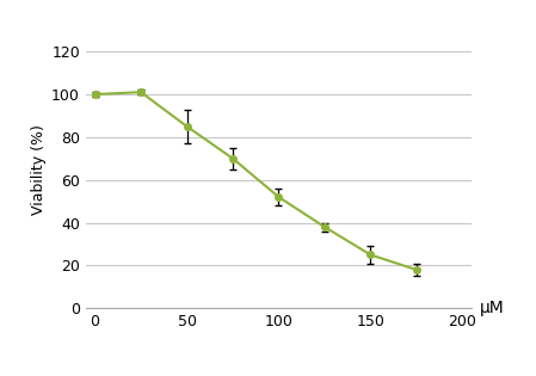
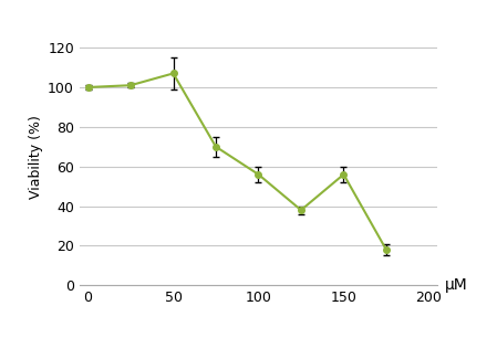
50: 85 -> 107
100: 52 -> 56
150: 25 -> 56
